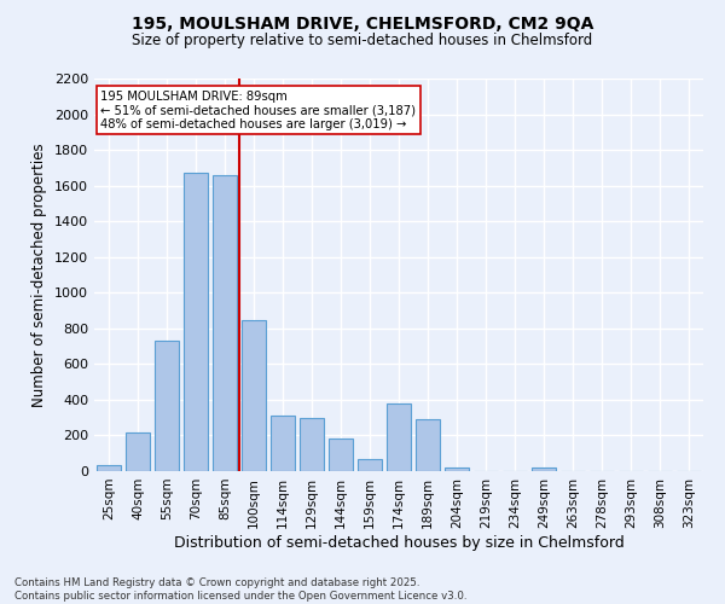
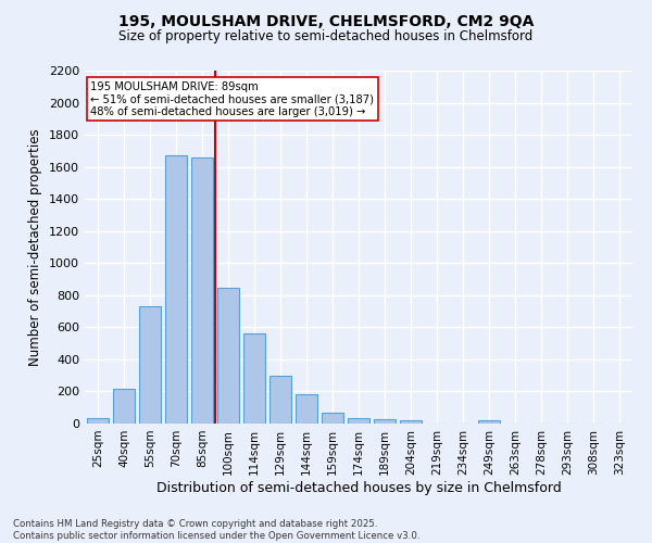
114sqm: 310 -> 560
174sqm: 380 -> 40
189sqm: 290 -> 20
